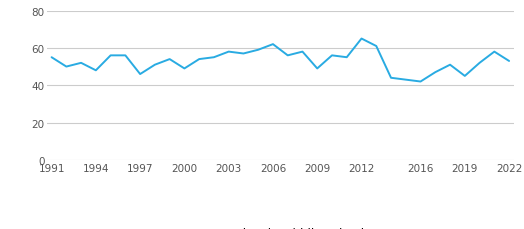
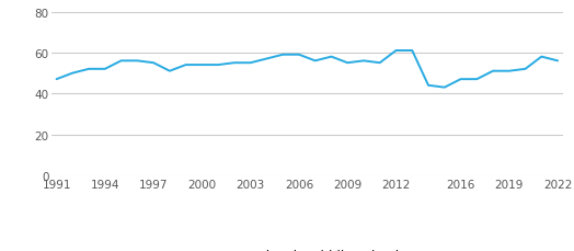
1991: 55 -> 47
1994: 48 -> 52
1997: 46 -> 55
2000: 49 -> 54
2003: 58 -> 55
2006: 62 -> 59
2009: 49 -> 55
2012: 65 -> 61
2016: 42 -> 47
2019: 45 -> 51
2022: 53 -> 56
